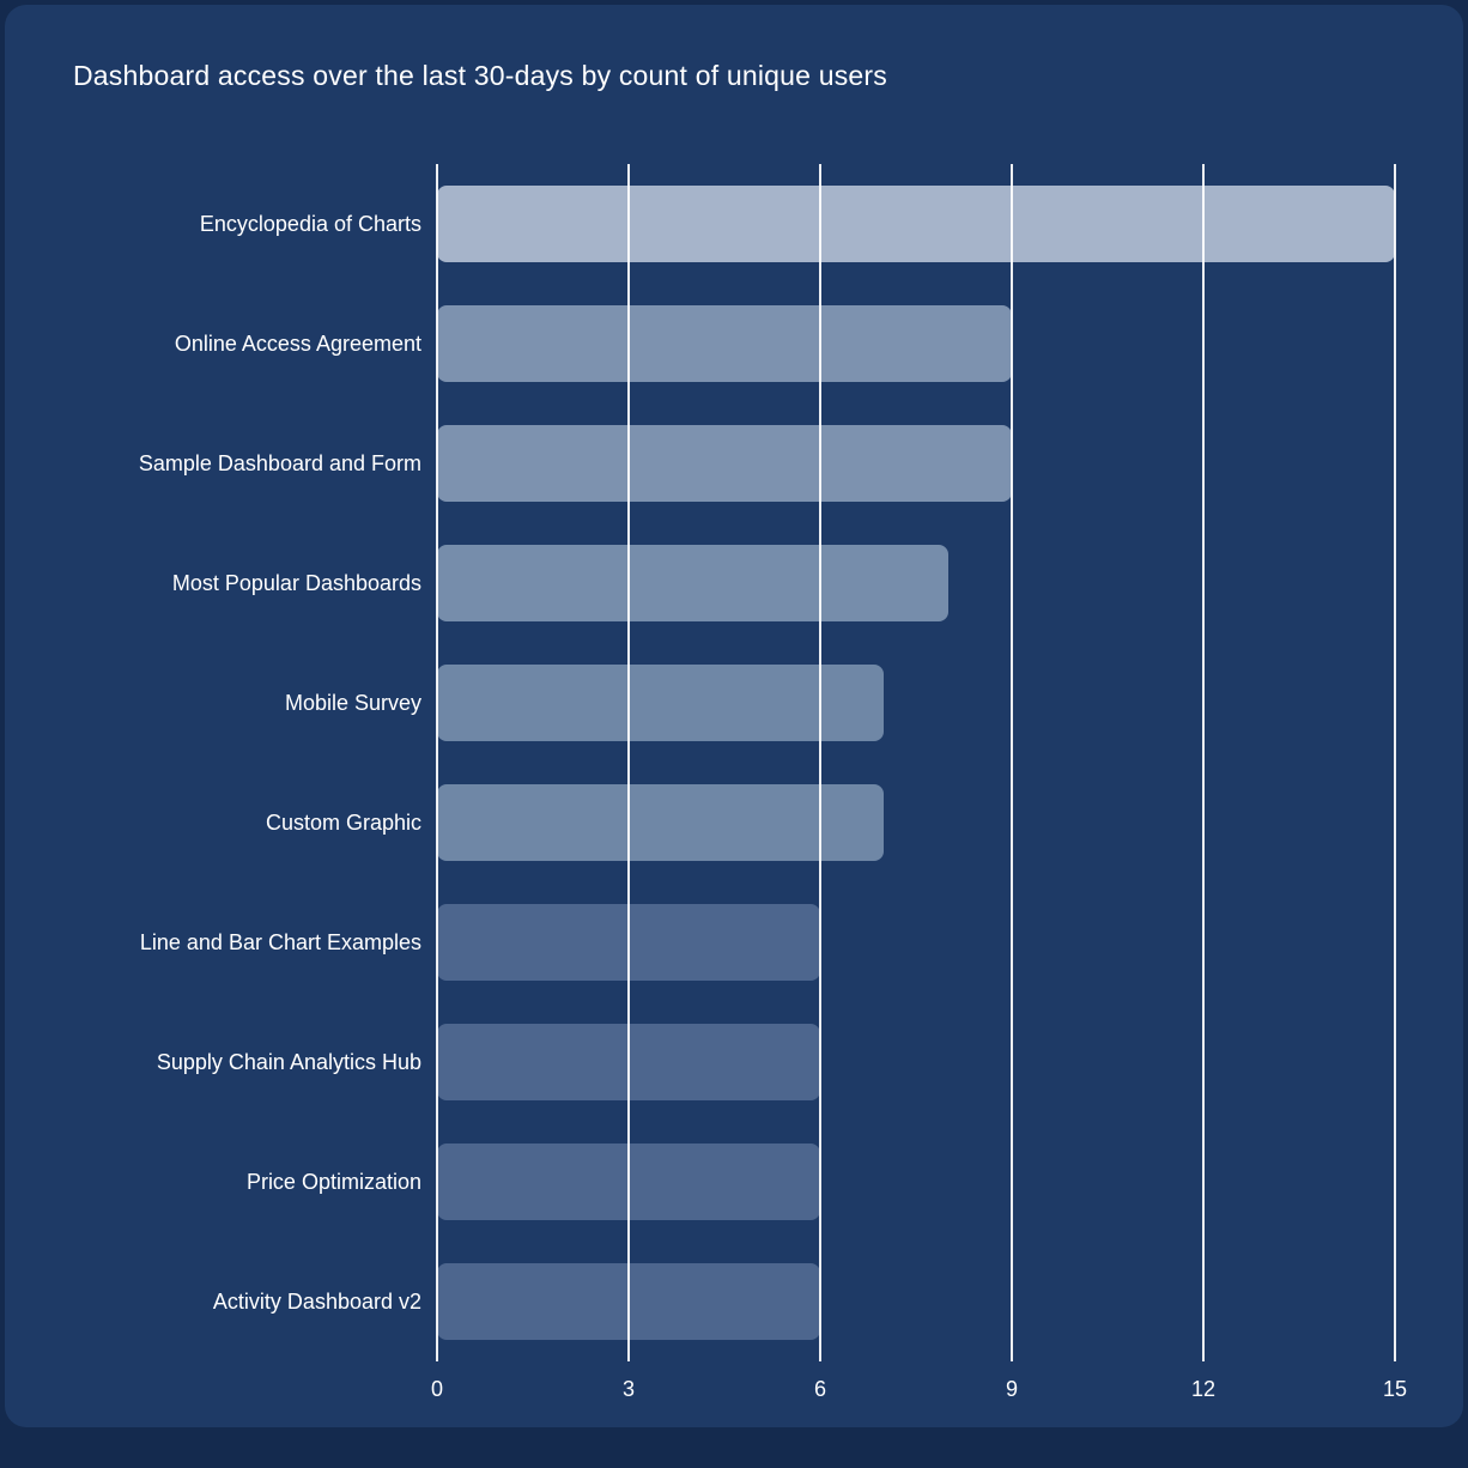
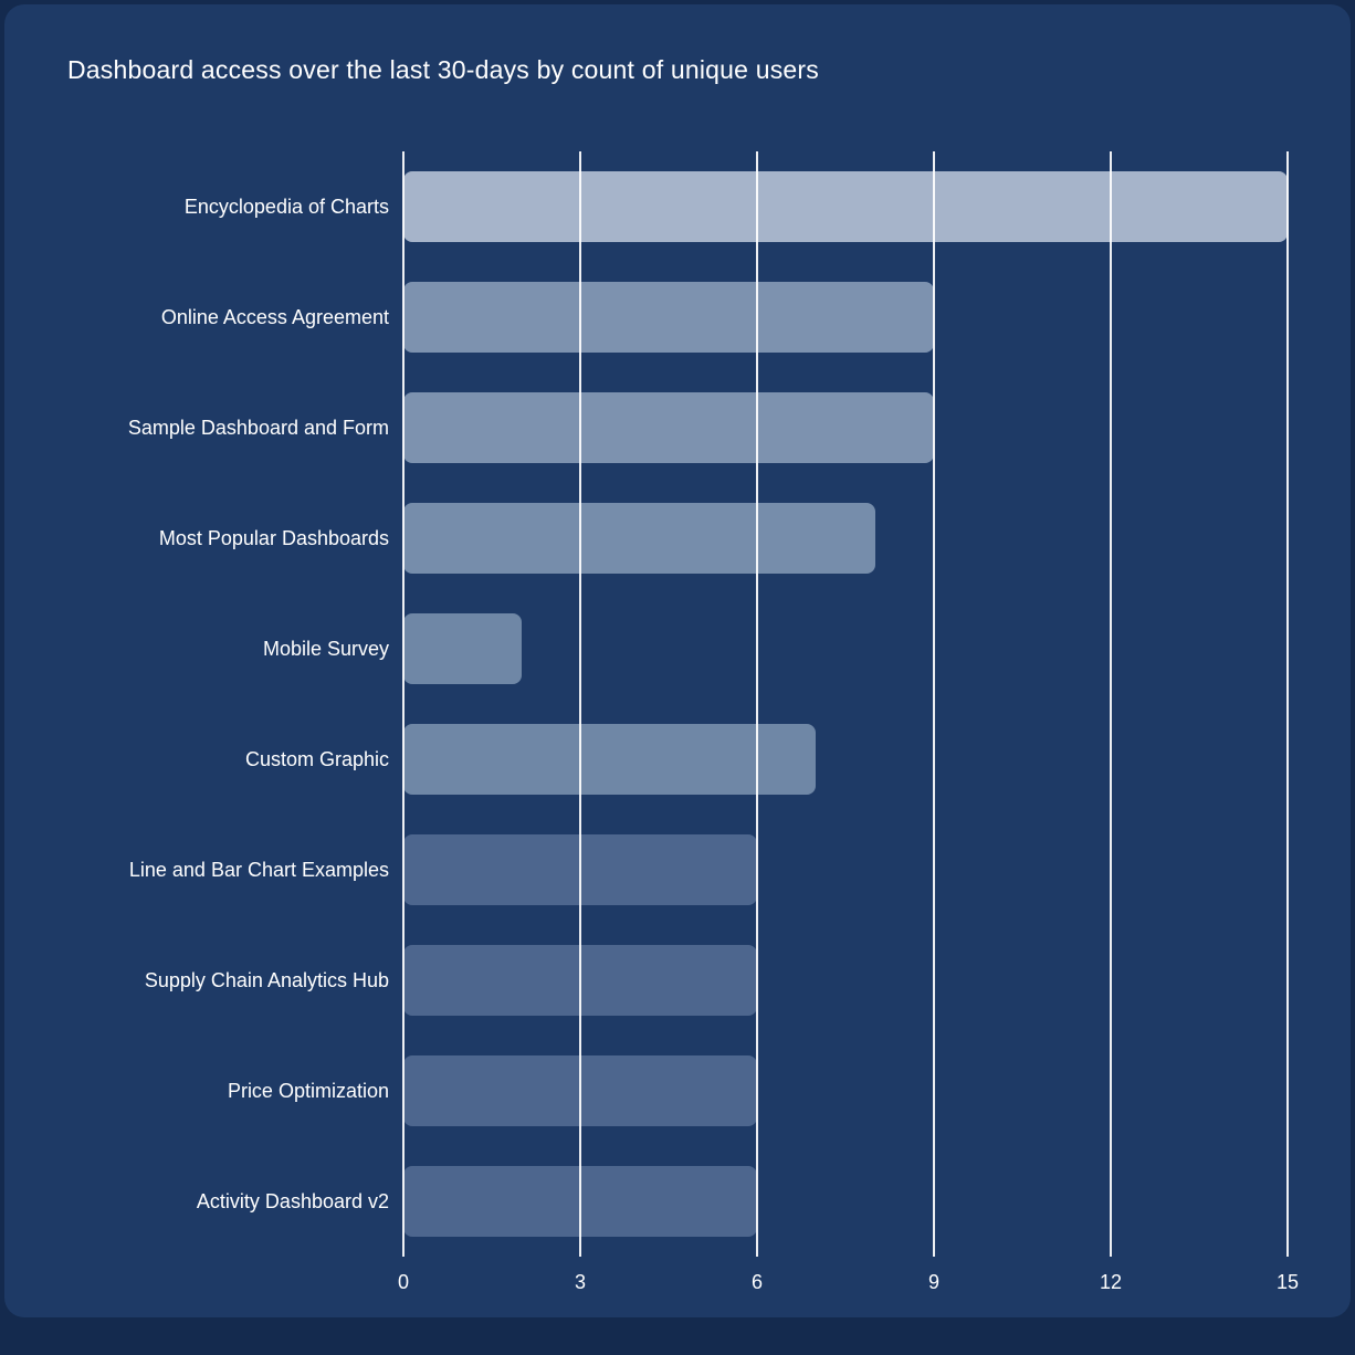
Mobile Survey: 7 -> 2
